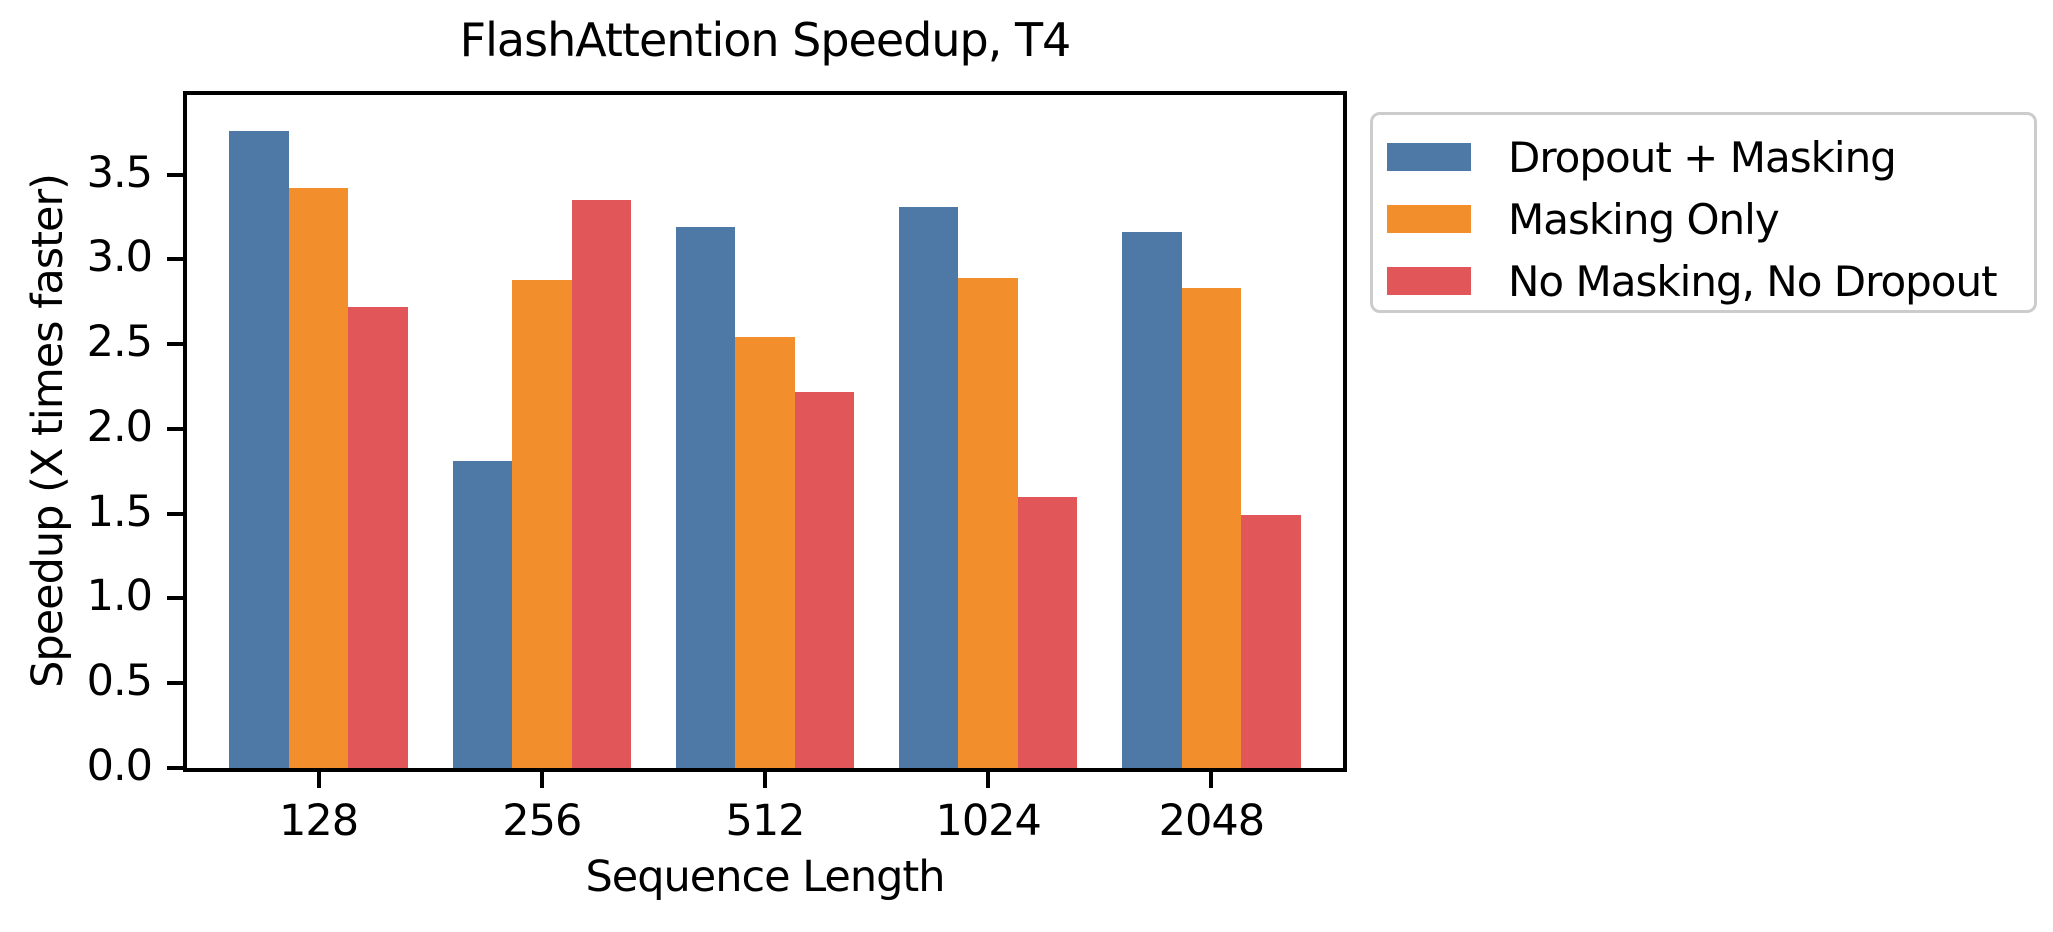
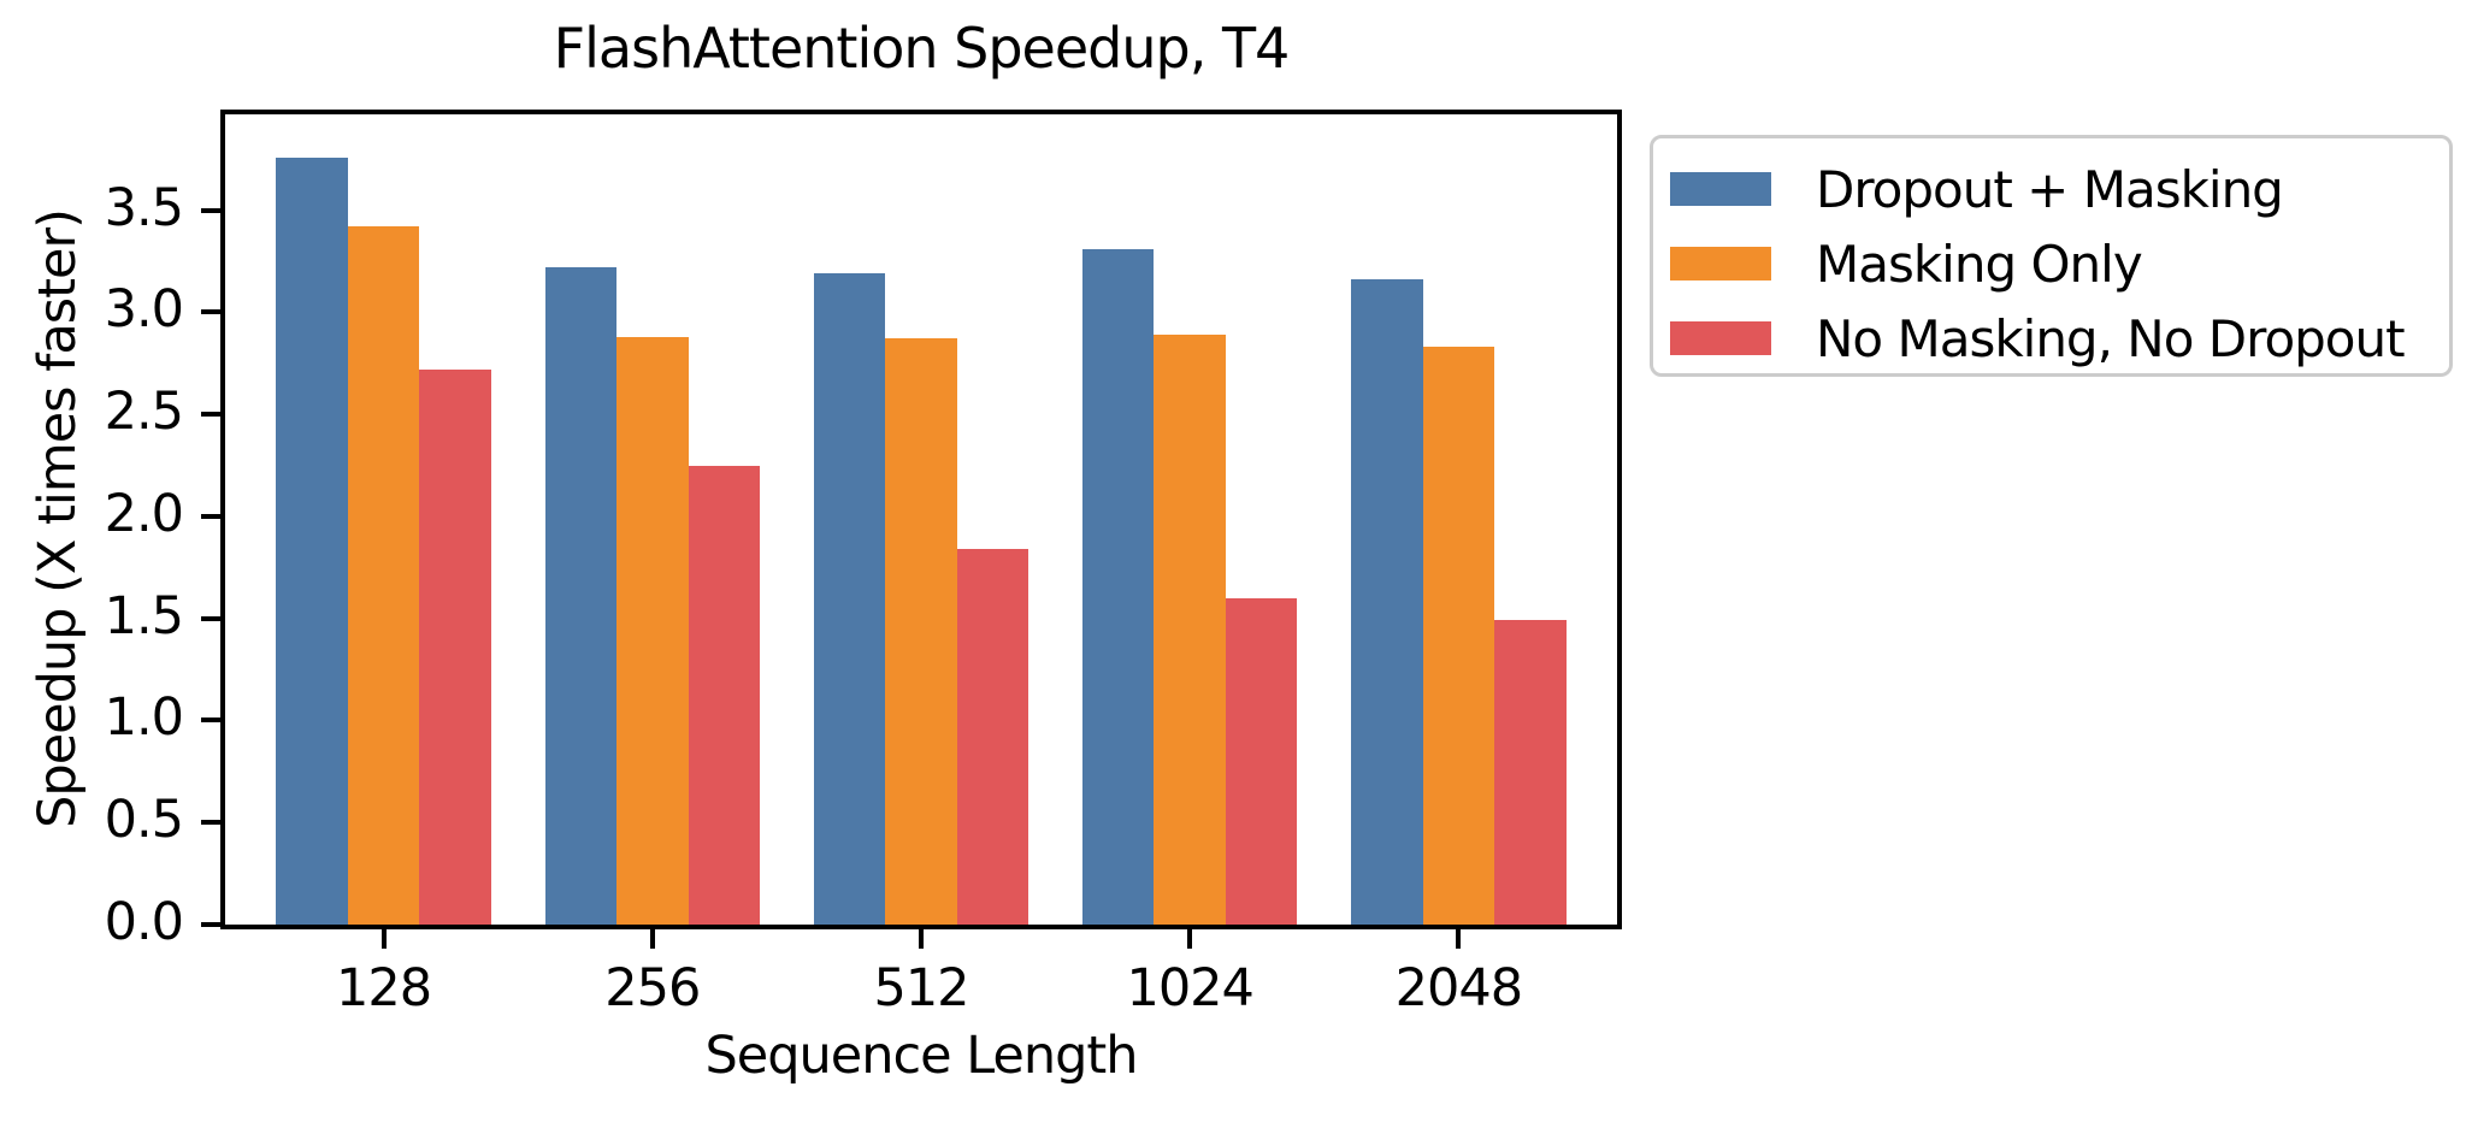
Dropout + Masking/256: 1.81 -> 3.22
No Masking, No Dropout/256: 3.35 -> 2.25
Masking Only/512: 2.54 -> 2.87
No Masking, No Dropout/512: 2.22 -> 1.84
